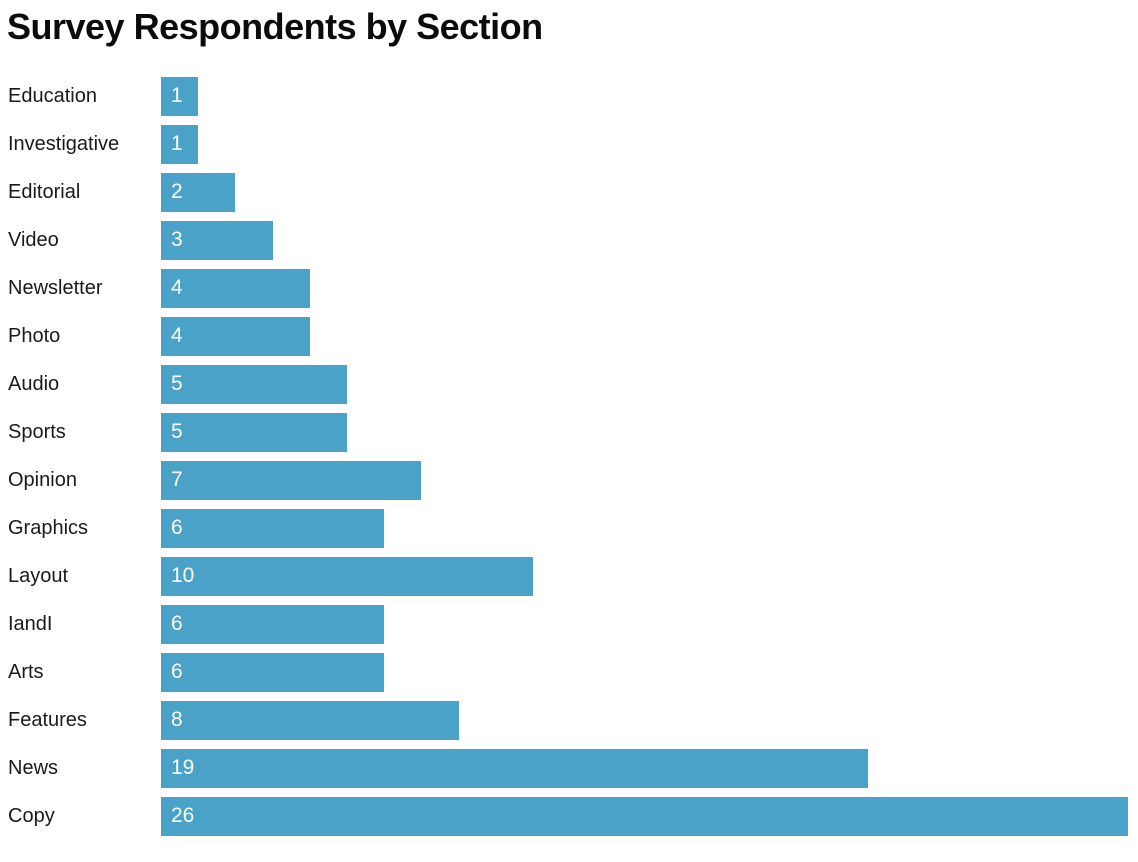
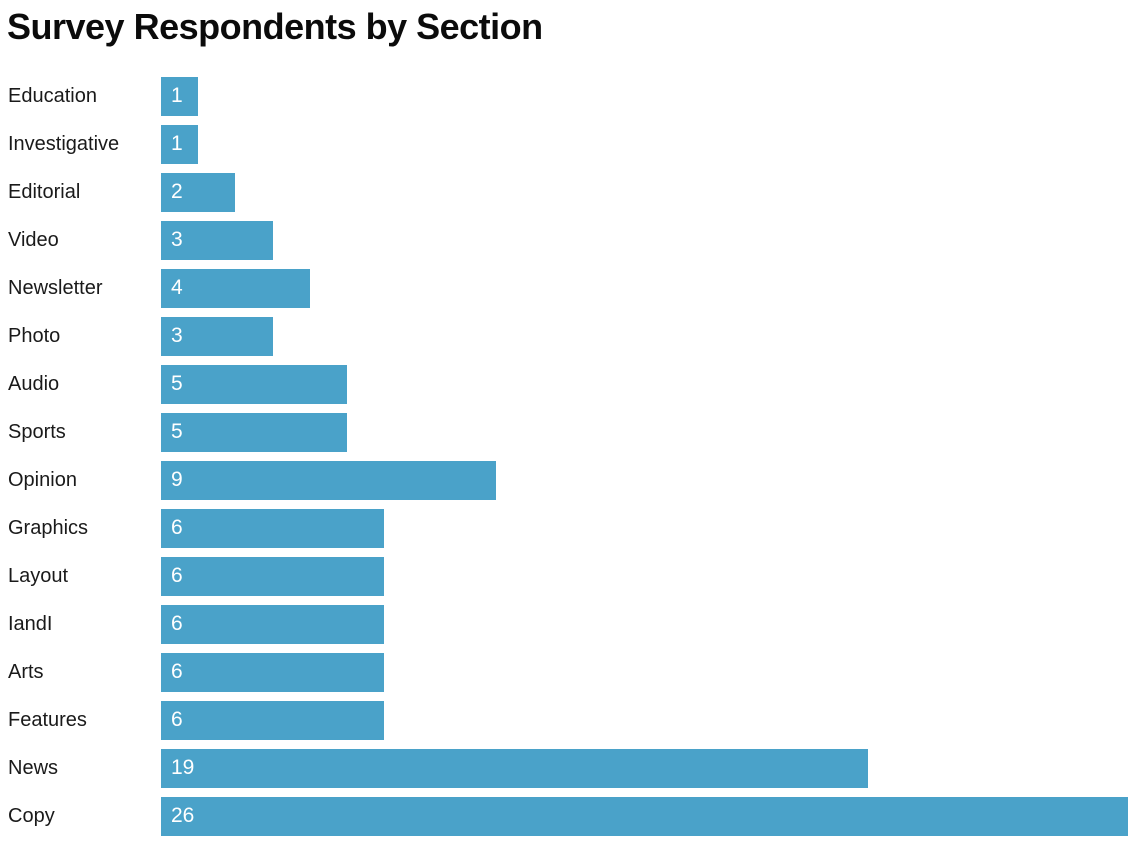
Photo: 4 -> 3
Opinion: 7 -> 9
Layout: 10 -> 6
Features: 8 -> 6
